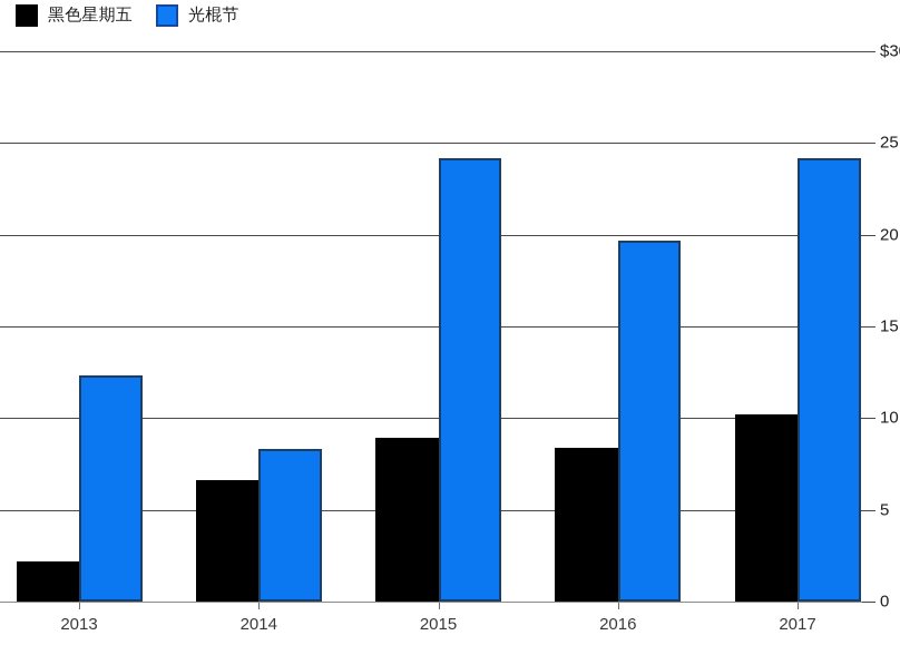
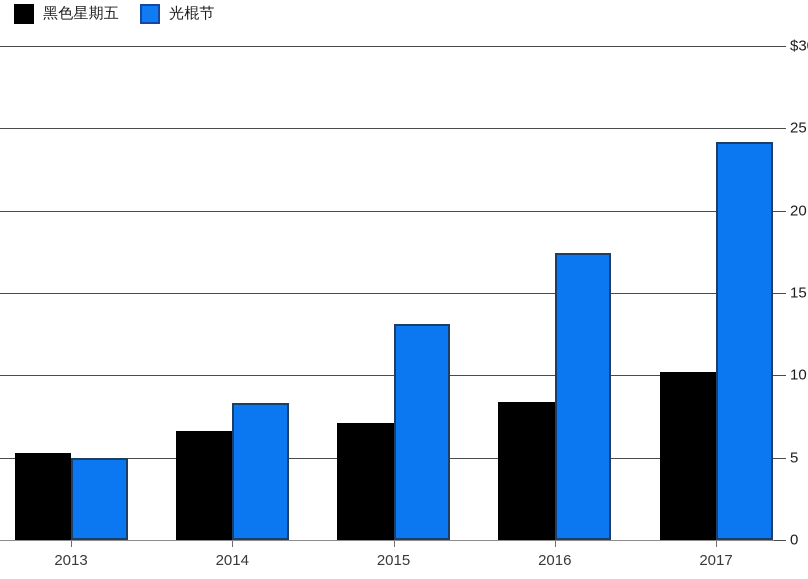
黑色星期五/2013: $2.2 -> $5.3
光棍节/2013: $12.3 -> $5.0
黑色星期五/2015: $8.9 -> $7.1
光棍节/2015: $24.2 -> $13.1
光棍节/2016: $19.7 -> $17.4
